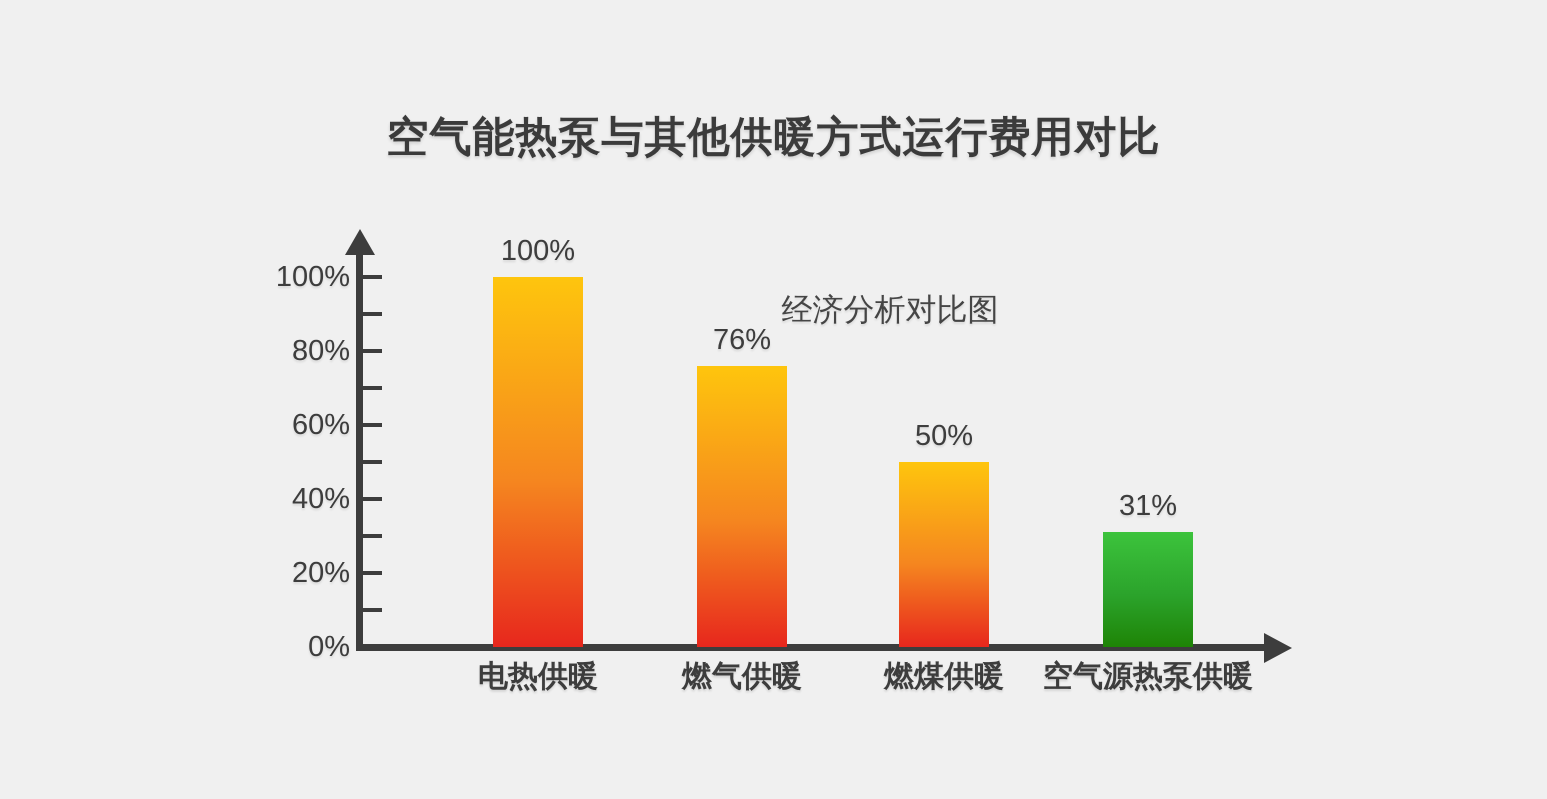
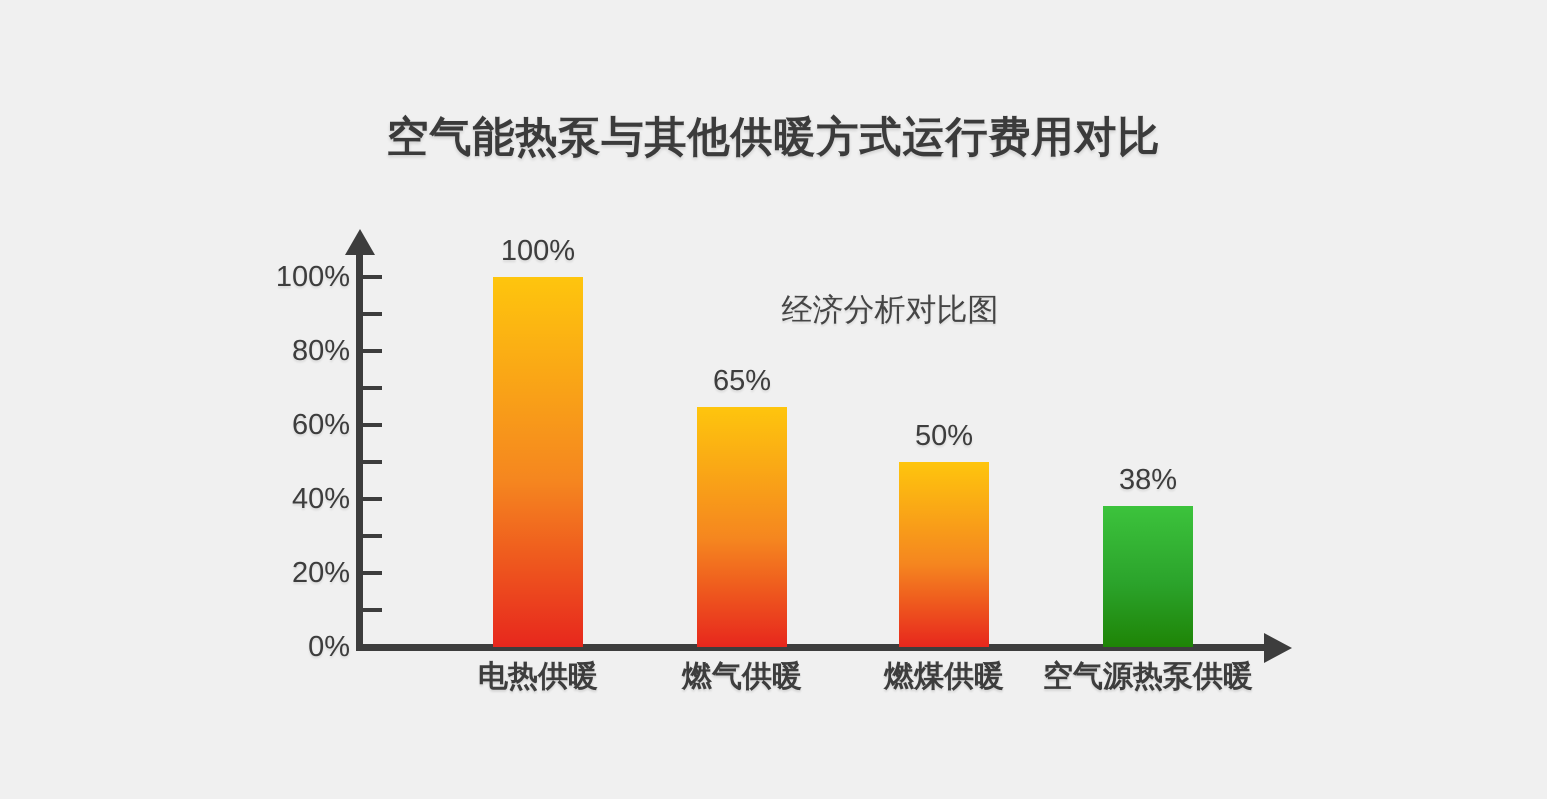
燃气供暖: 76% -> 65%
空气源热泵供暖: 31% -> 38%
